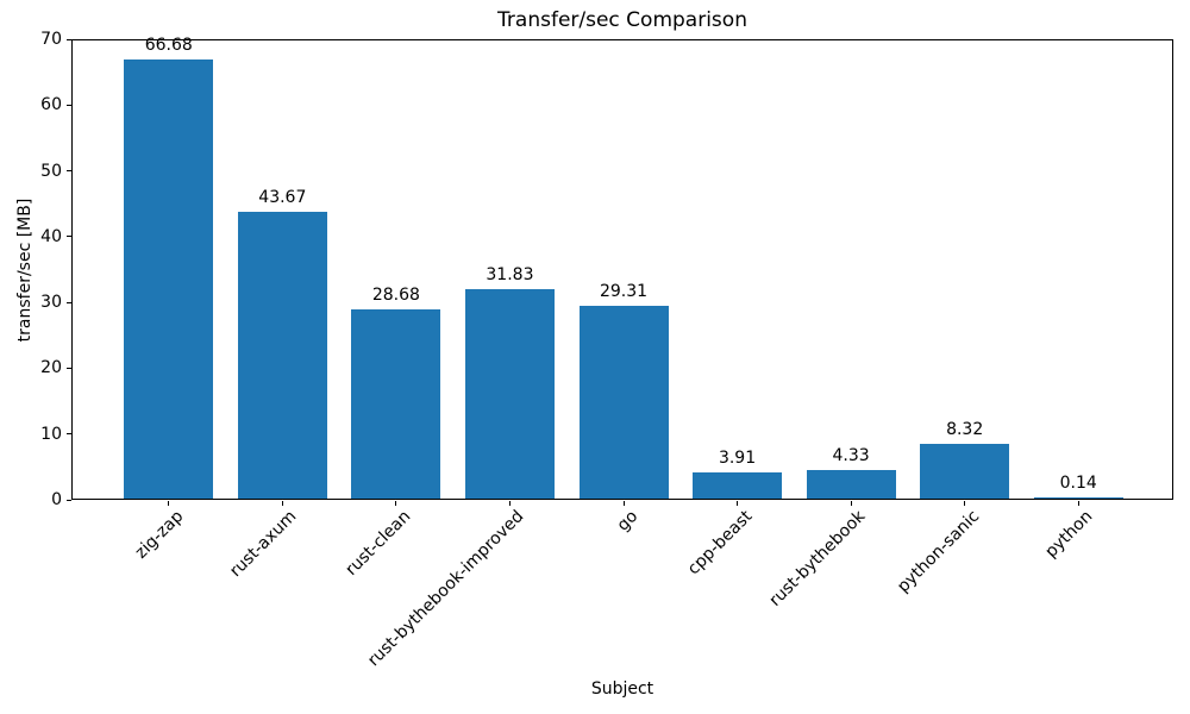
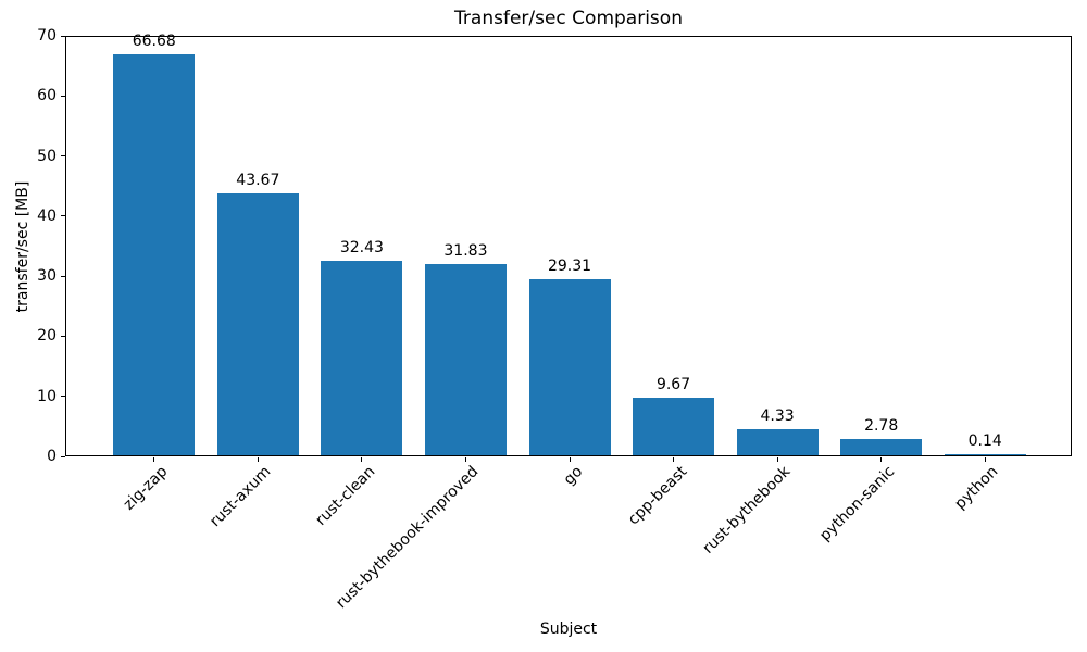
rust-clean: 28.68 -> 32.43
cpp-beast: 3.91 -> 9.67
python-sanic: 8.32 -> 2.78
